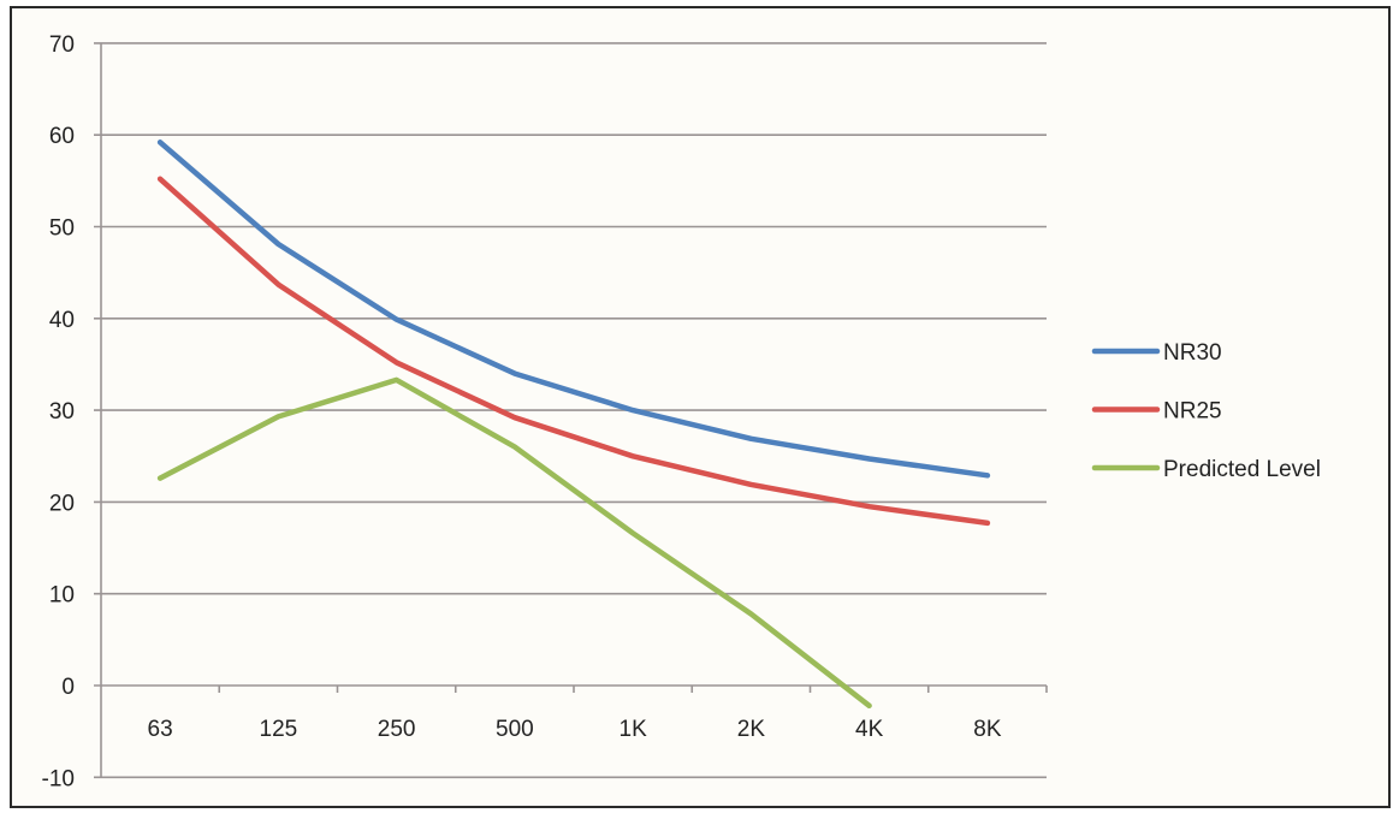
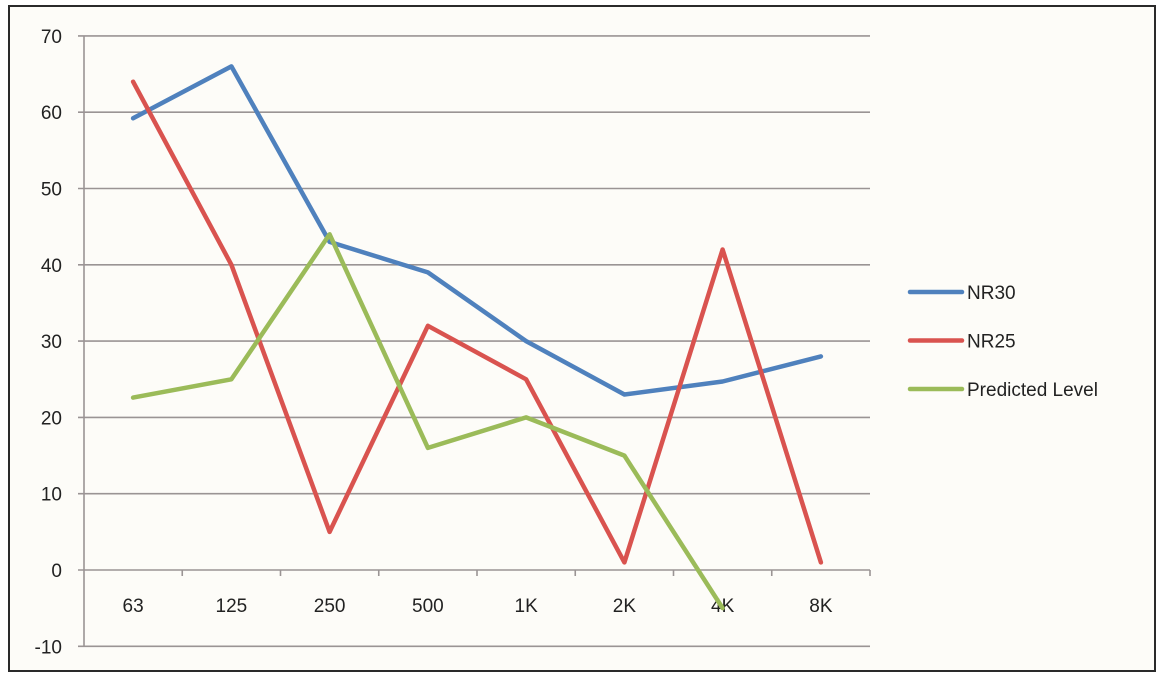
NR25/63: 55 -> 64
NR30/125: 48 -> 66
NR25/125: 44 -> 40
Predicted Level/125: 29 -> 25
NR30/250: 40 -> 43
NR25/250: 35 -> 5
Predicted Level/250: 33 -> 44
NR30/500: 34 -> 39
NR25/500: 29 -> 32
Predicted Level/500: 26 -> 16
Predicted Level/1K: 17 -> 20
NR30/2K: 27 -> 23
NR25/2K: 22 -> 1
Predicted Level/2K: 8 -> 15
NR25/4K: 20 -> 42
Predicted Level/4K: -2 -> -5
NR30/8K: 23 -> 28
NR25/8K: 18 -> 1
